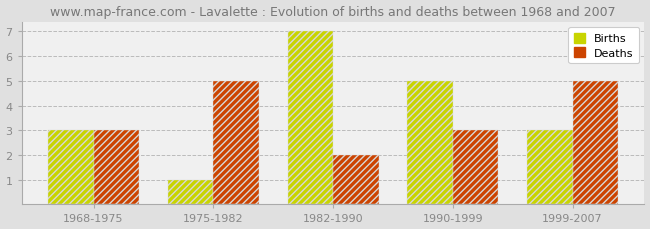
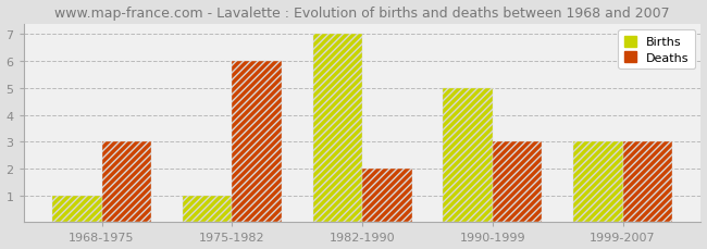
Births/1968-1975: 3 -> 1
Deaths/1975-1982: 5 -> 6
Deaths/1999-2007: 5 -> 3
